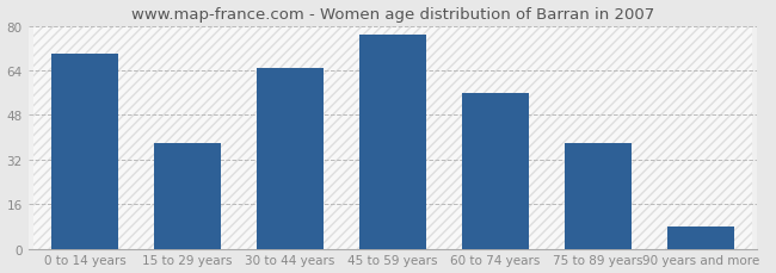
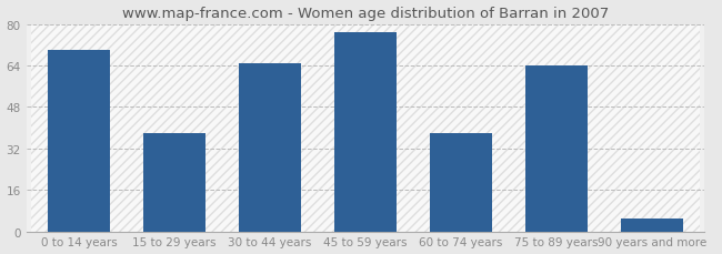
60 to 74 years: 56 -> 38
75 to 89 years: 38 -> 64
90 years and more: 8 -> 5
